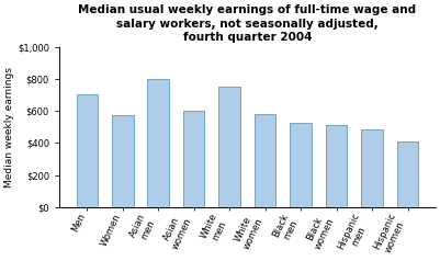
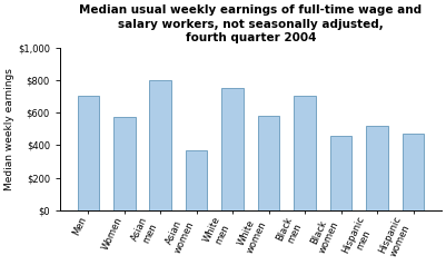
Asian women: $600 -> $370
Black men: $520 -> $700
Black women: $510 -> $460
Hispanic men: $480 -> $520
Hispanic women: $410 -> $470
